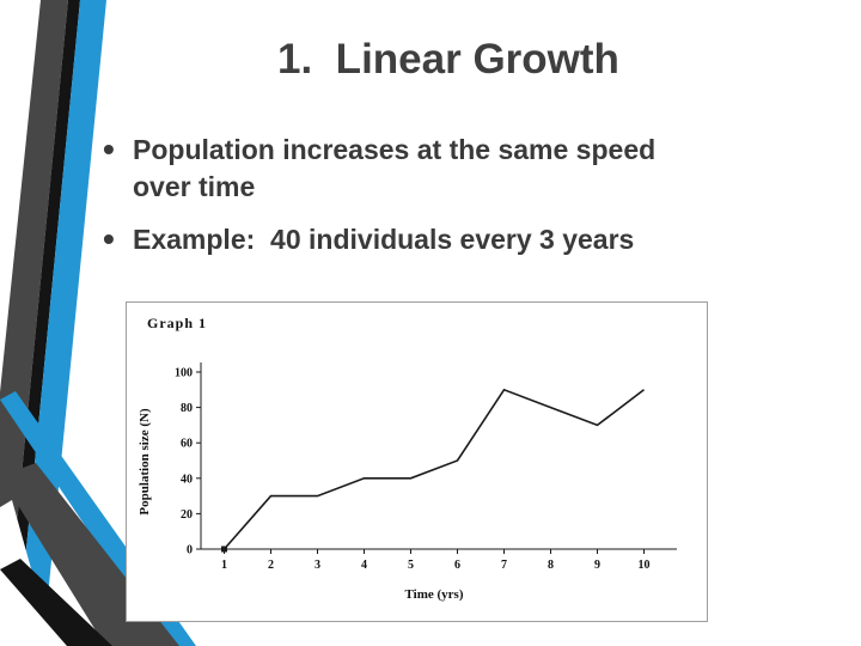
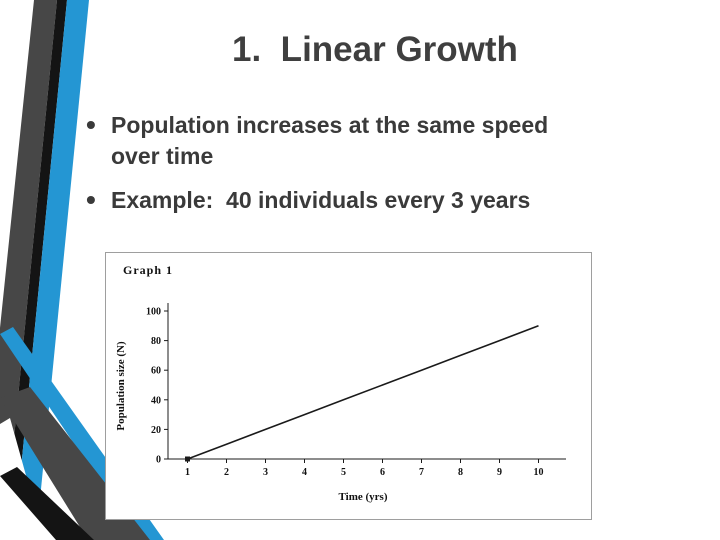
2: 30 -> 10
3: 30 -> 20
4: 40 -> 30
7: 90 -> 60
8: 80 -> 70
9: 70 -> 80
